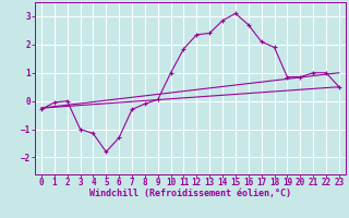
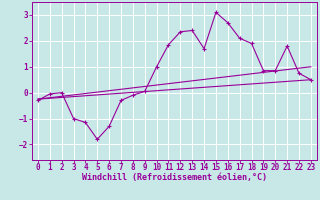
14: 2.85 -> 1.70
21: 1.00 -> 1.80
22: 1.00 -> 0.75
